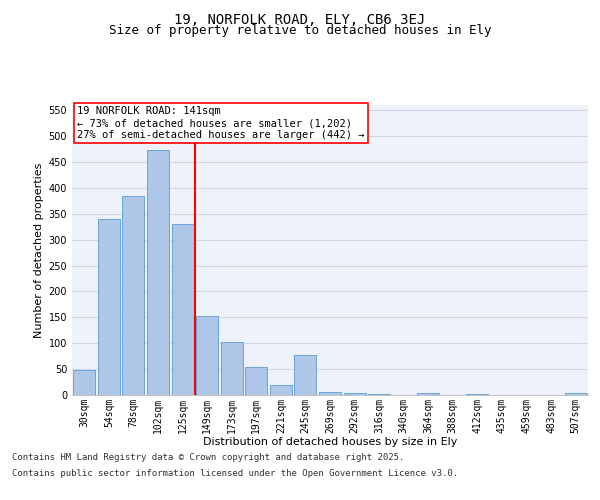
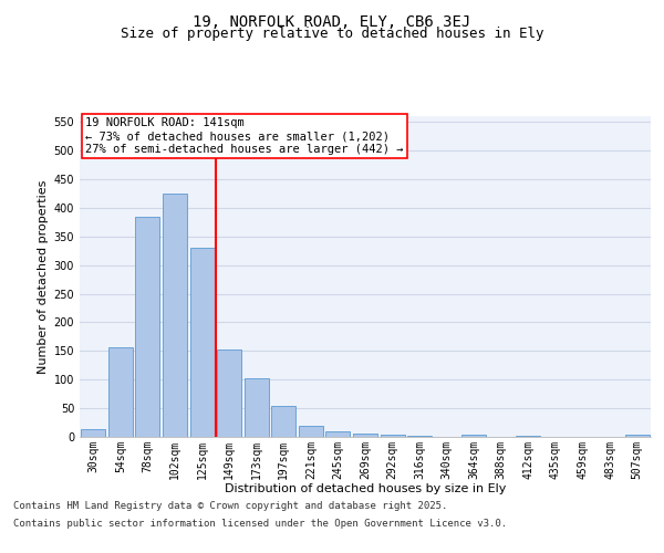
30sqm: 48 -> 13
54sqm: 340 -> 157
102sqm: 474 -> 425
245sqm: 78 -> 10
